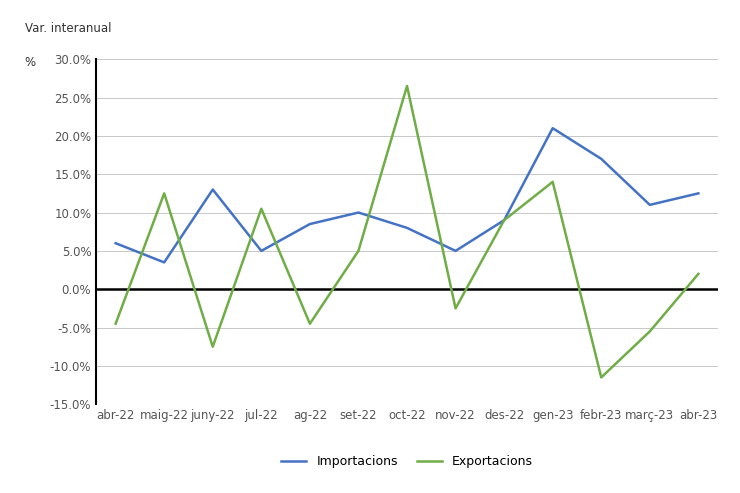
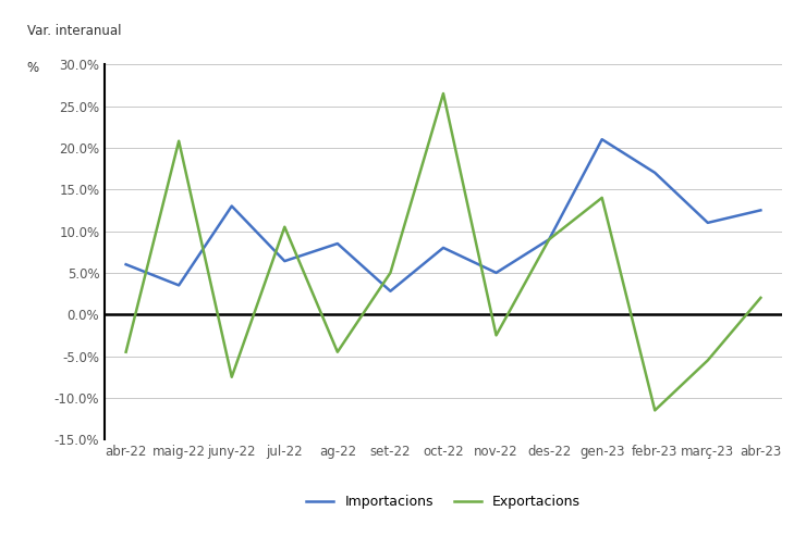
Exportacions/maig-22: 12.5% -> 20.8%
Importacions/jul-22: 5.0% -> 6.4%
Importacions/set-22: 10.0% -> 2.8%
